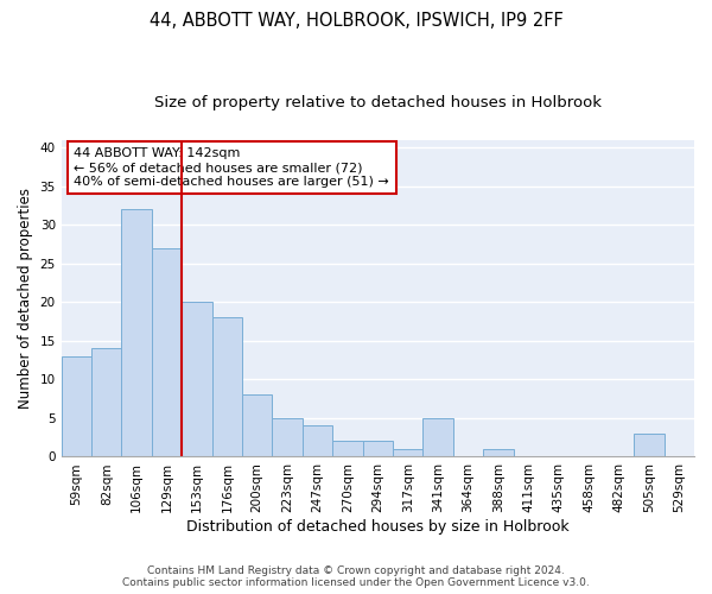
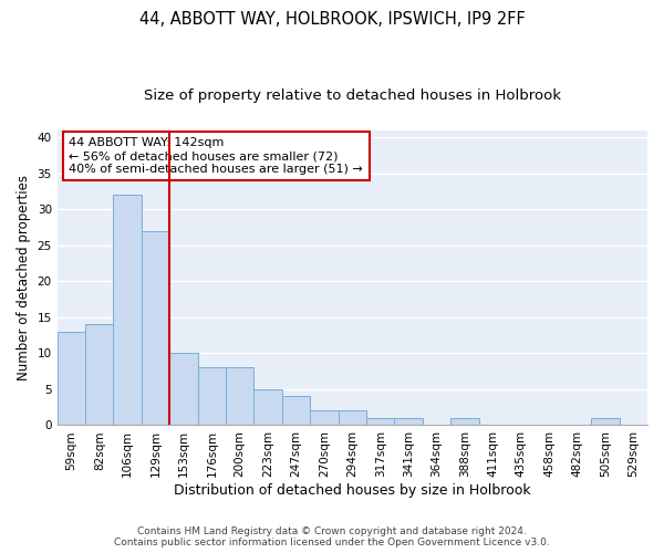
153sqm: 20 -> 10
176sqm: 18 -> 8
341sqm: 5 -> 1
505sqm: 3 -> 1
